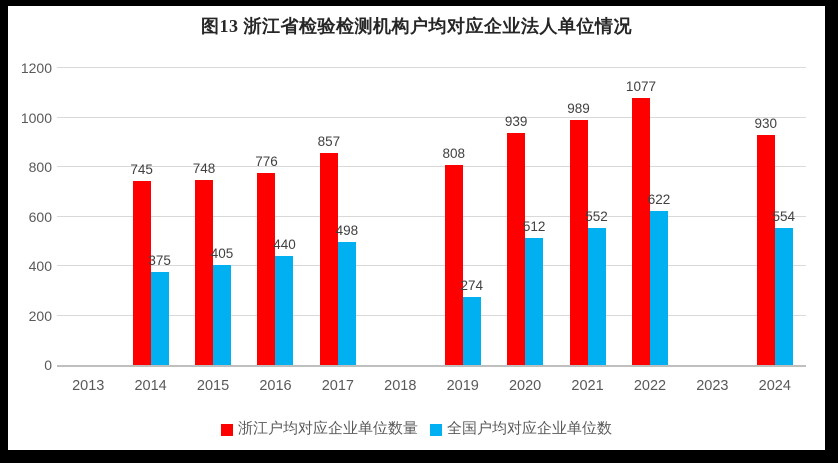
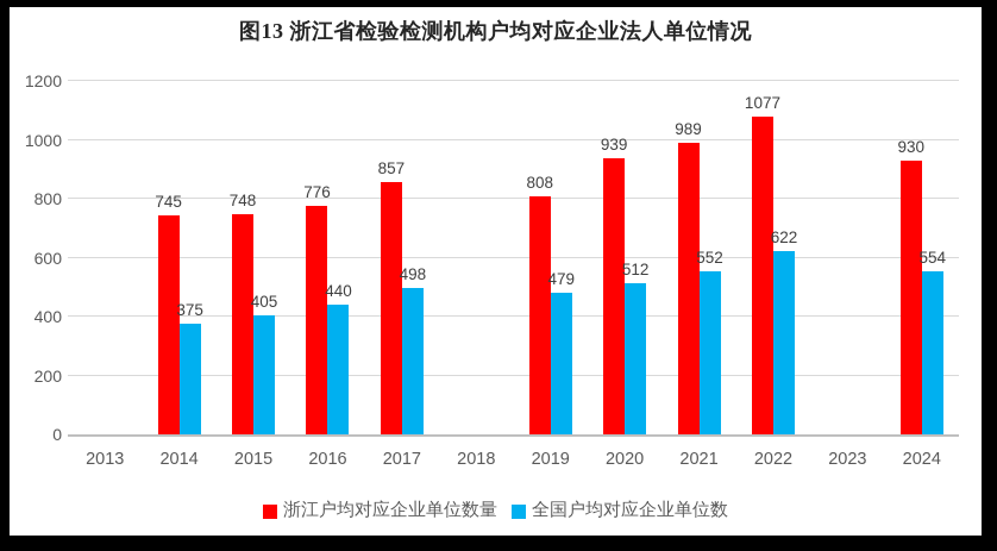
全国户均对应企业单位数/2019: 274 -> 479
